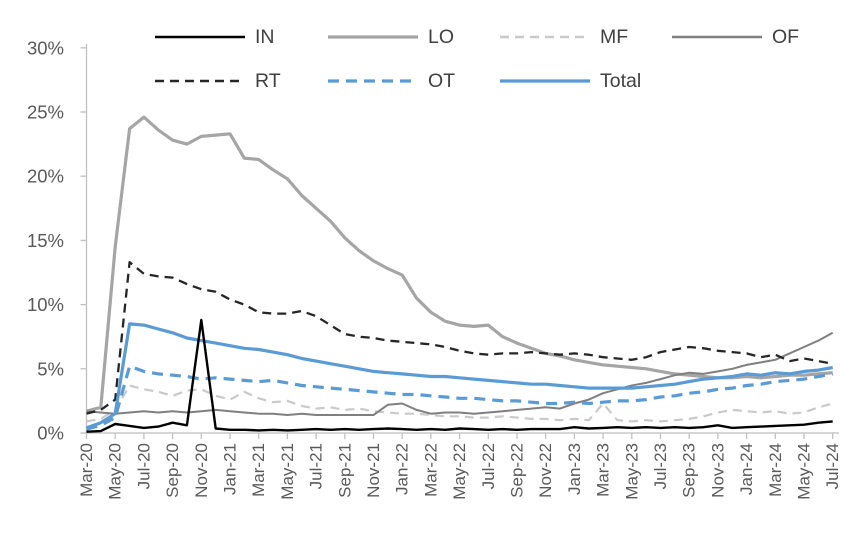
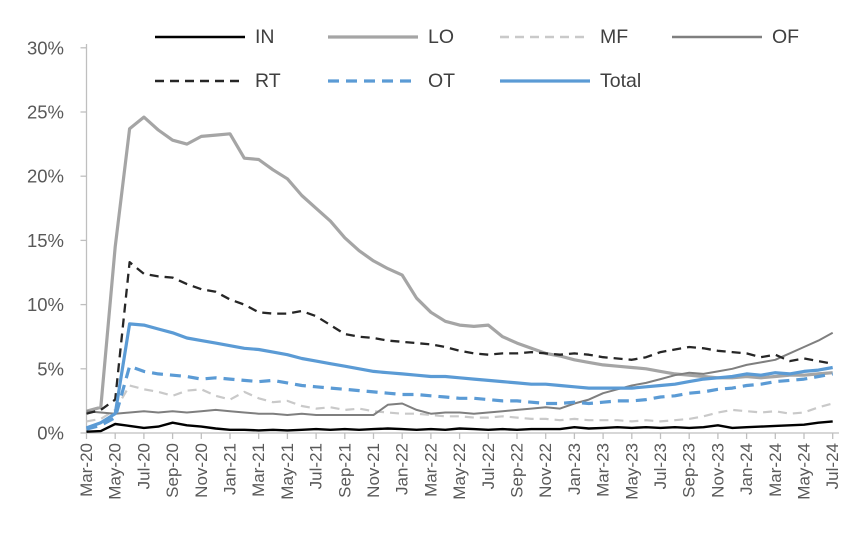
IN/Nov-20: 8.8% -> 0.5%
MF/Mar-23: 2.3% -> 1.0%
